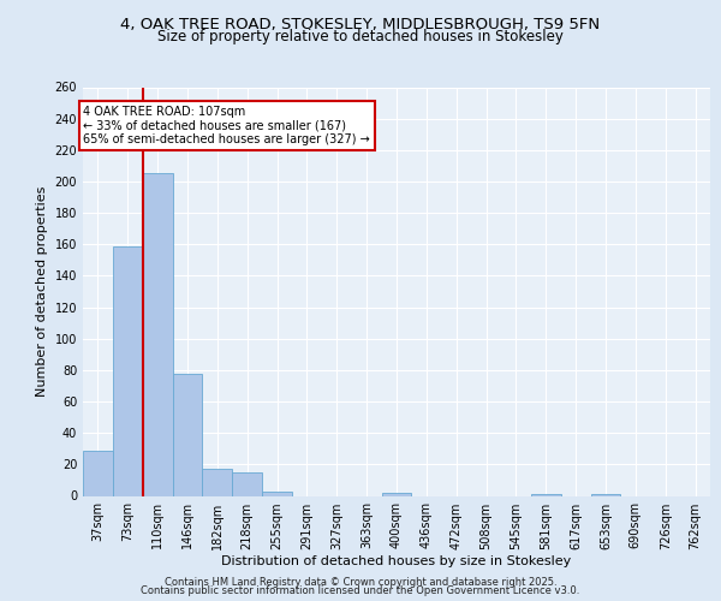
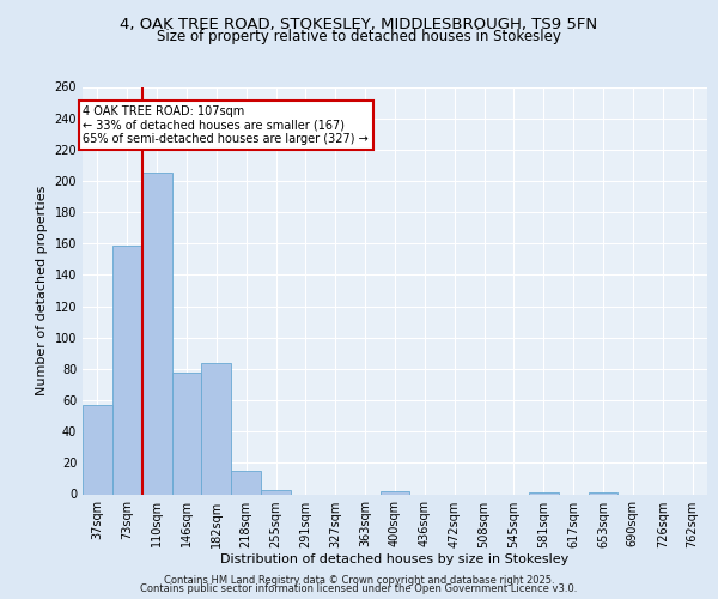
37sqm: 29 -> 57
182sqm: 17 -> 84
